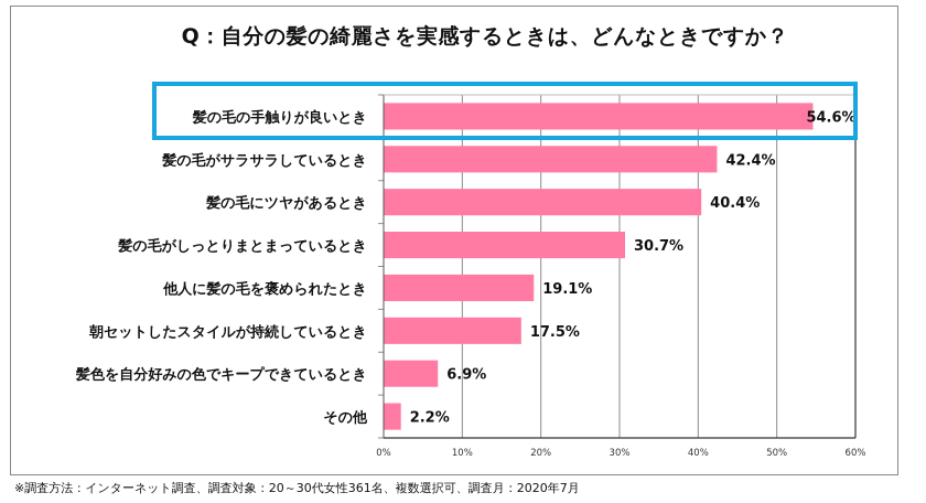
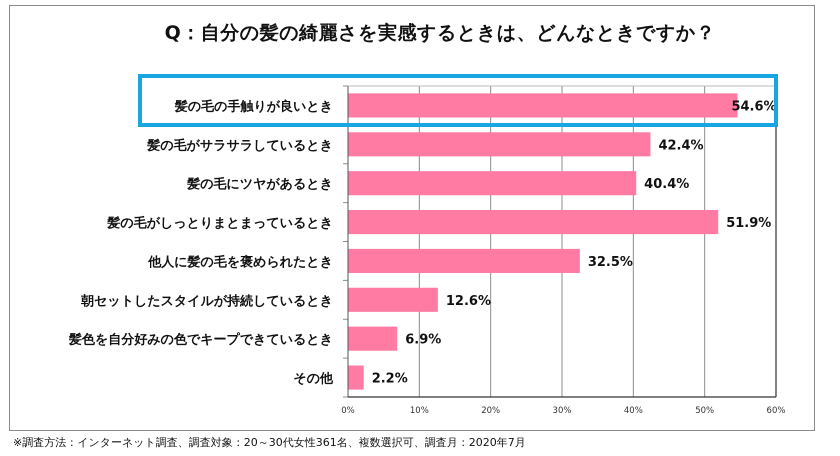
髪の毛がしっとりまとまっているとき: 30.7% -> 51.9%
他人に髪の毛を褒められたとき: 19.1% -> 32.5%
朝セットしたスタイルが持続しているとき: 17.5% -> 12.6%
